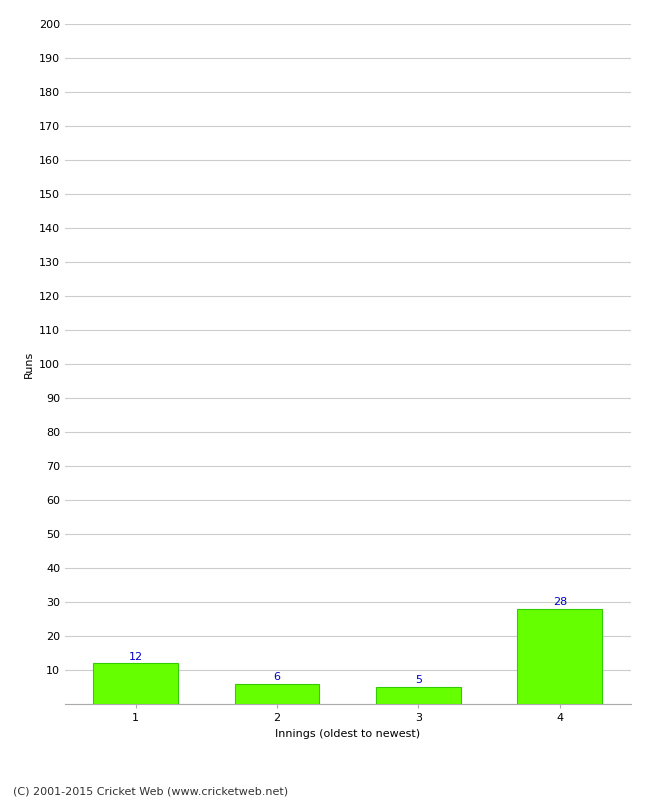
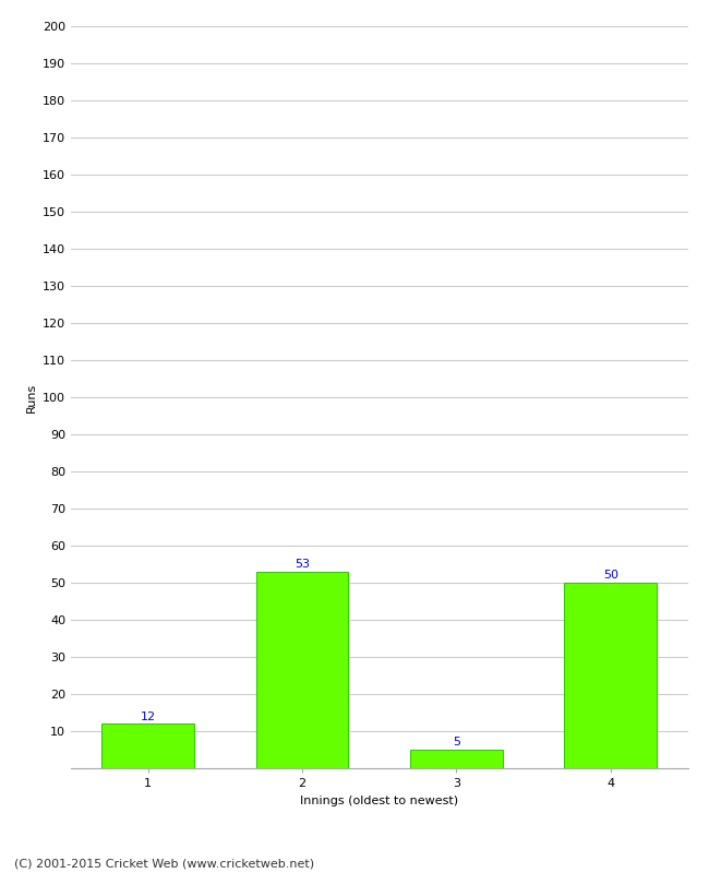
2: 6 -> 53
4: 28 -> 50
